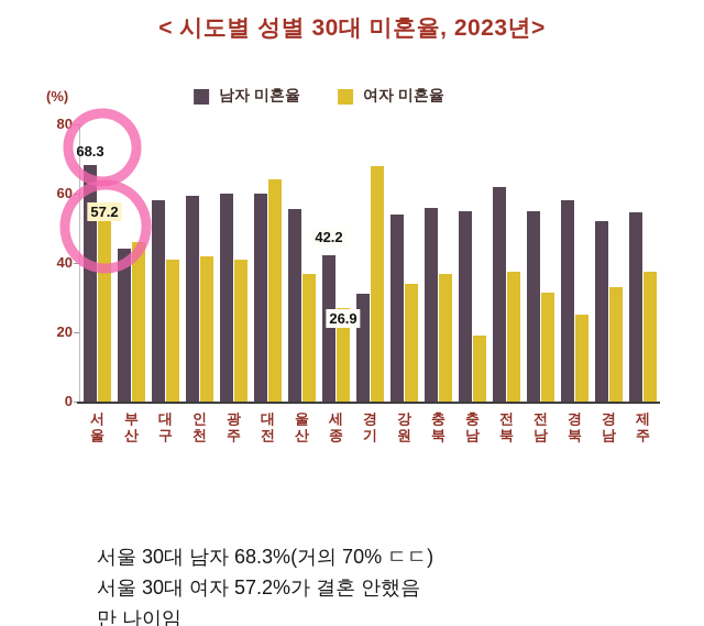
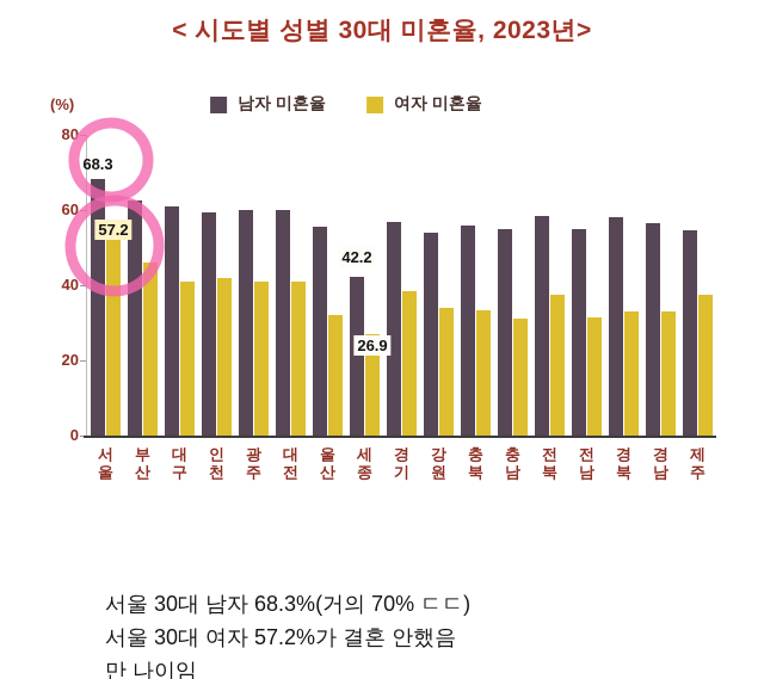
남자 미혼율/부산: 44 -> 62
남자 미혼율/대구: 58 -> 61
여자 미혼율/대전: 64 -> 41
여자 미혼율/울산: 37 -> 32
남자 미혼율/경기: 31 -> 57
여자 미혼율/경기: 68 -> 38
여자 미혼율/충북: 37 -> 34
여자 미혼율/충남: 19 -> 31
남자 미혼율/전북: 62 -> 58
여자 미혼율/경북: 25 -> 33
남자 미혼율/경남: 52 -> 56
